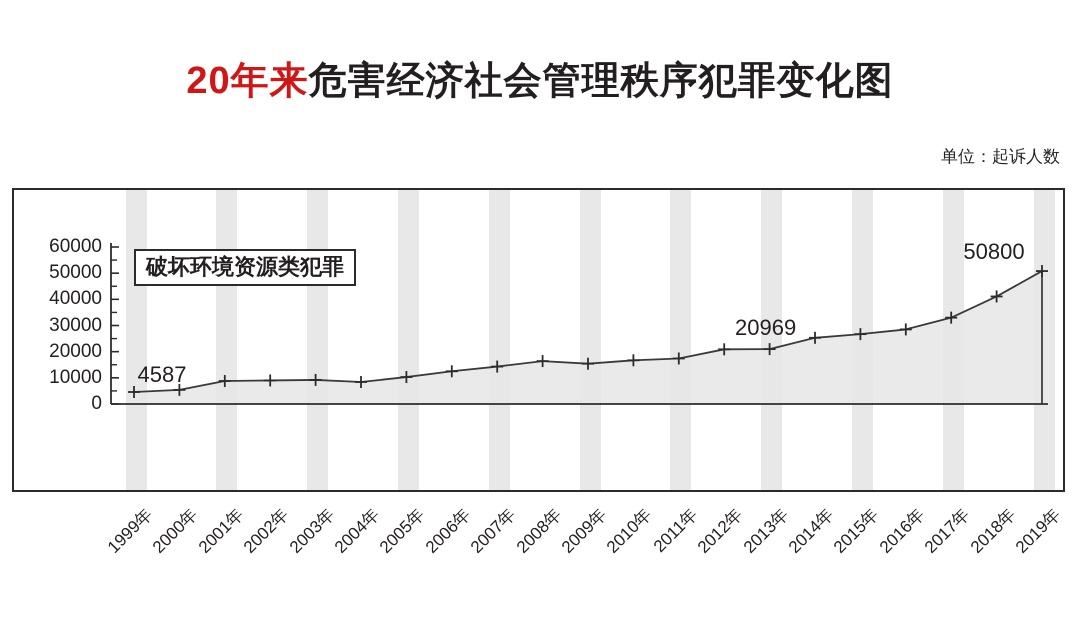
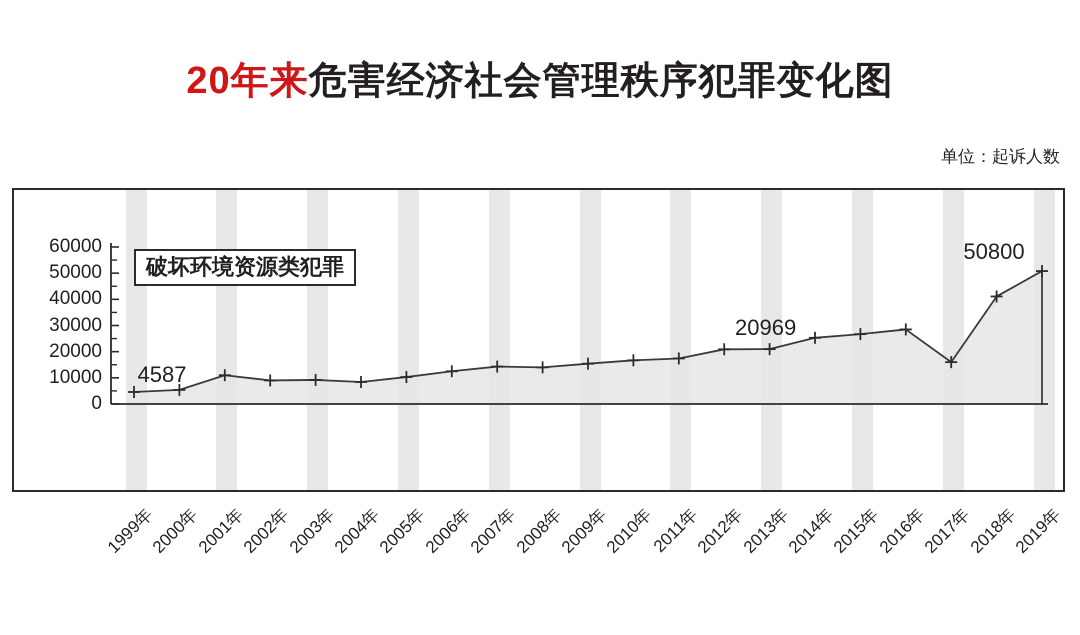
2001年: 9000 -> 11000
2008年: 16000 -> 14000
2017年: 33000 -> 16000
